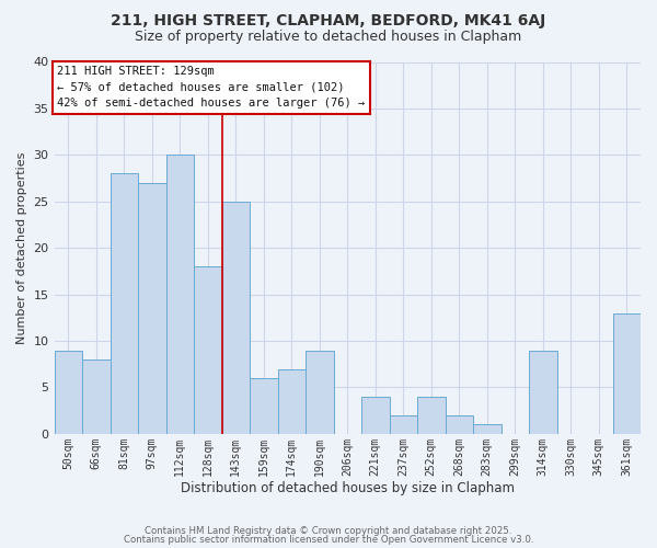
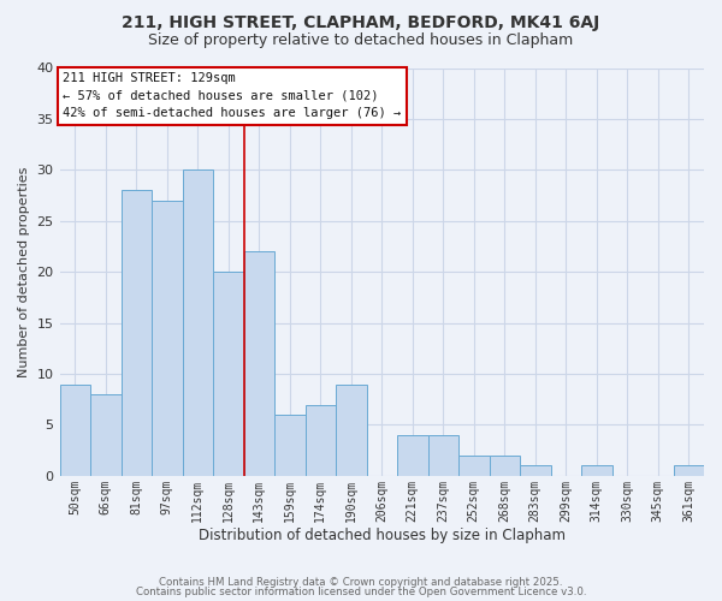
128sqm: 18 -> 20
143sqm: 25 -> 22
237sqm: 2 -> 4
252sqm: 4 -> 2
314sqm: 9 -> 1
361sqm: 13 -> 1
